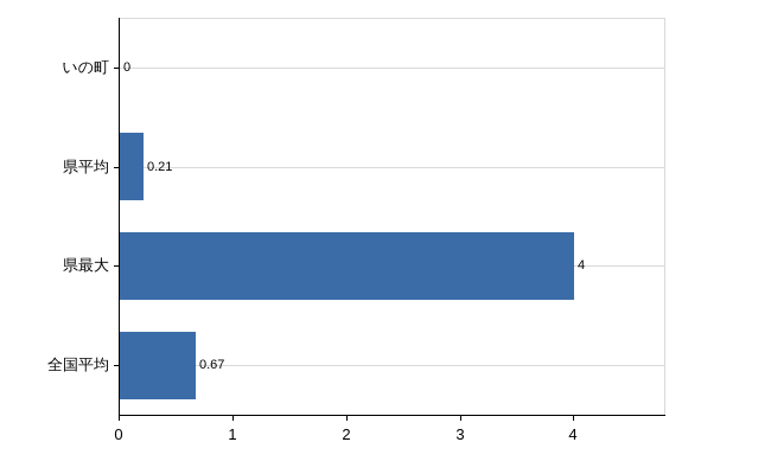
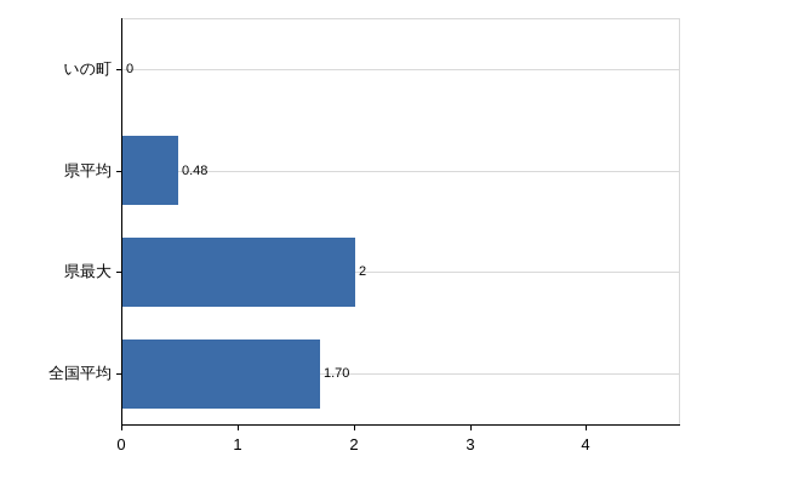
県平均: 0.21 -> 0.48
県最大: 4 -> 2
全国平均: 0.67 -> 1.70
